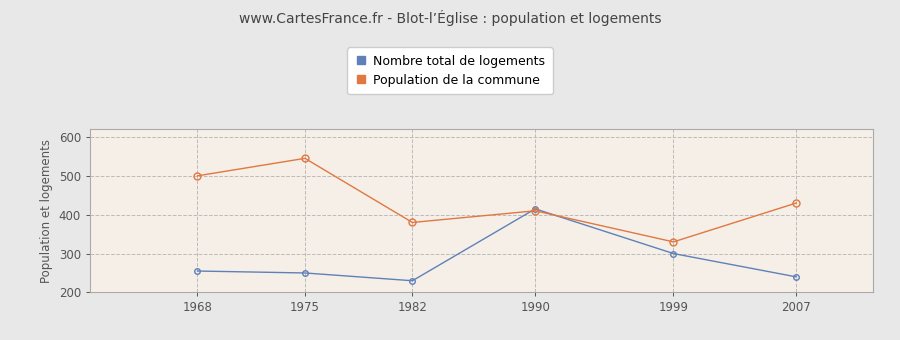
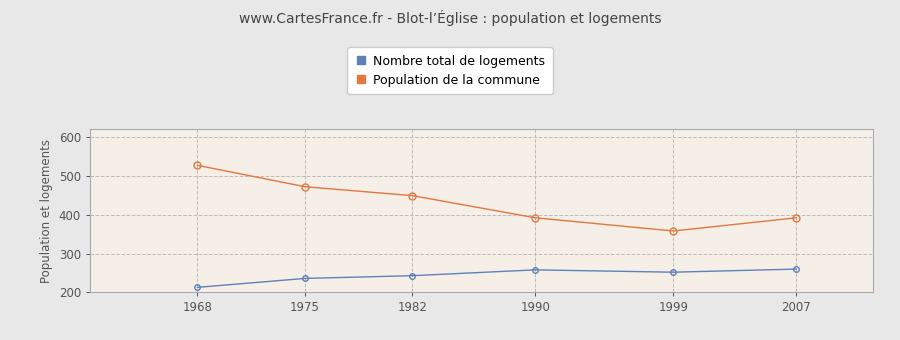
Nombre total de logements/1968: 255 -> 213
Population de la commune/1968: 500 -> 527
Nombre total de logements/1975: 250 -> 236
Population de la commune/1975: 545 -> 472
Nombre total de logements/1982: 230 -> 243
Population de la commune/1982: 380 -> 449
Nombre total de logements/1990: 415 -> 258
Population de la commune/1990: 410 -> 392
Nombre total de logements/1999: 300 -> 252
Population de la commune/1999: 330 -> 358
Nombre total de logements/2007: 240 -> 260
Population de la commune/2007: 430 -> 392
